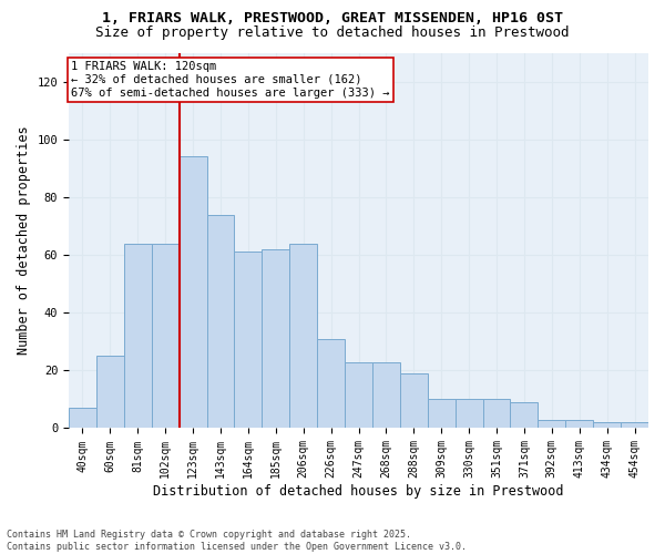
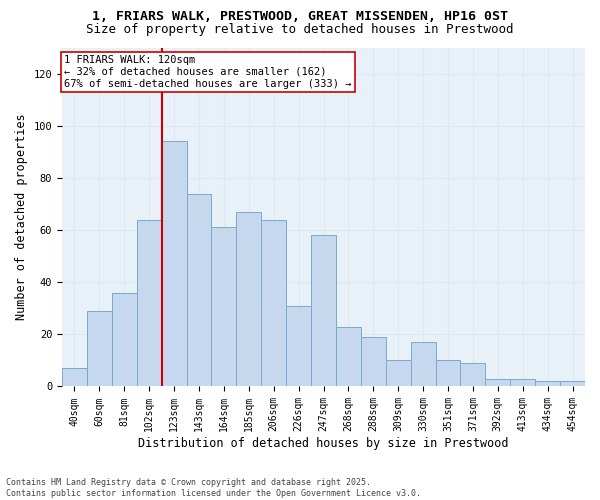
60sqm: 25 -> 29
81sqm: 64 -> 36
185sqm: 62 -> 67
247sqm: 23 -> 58
330sqm: 10 -> 17
